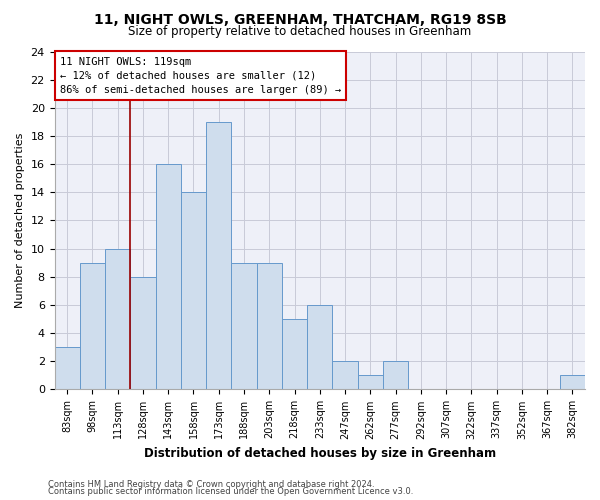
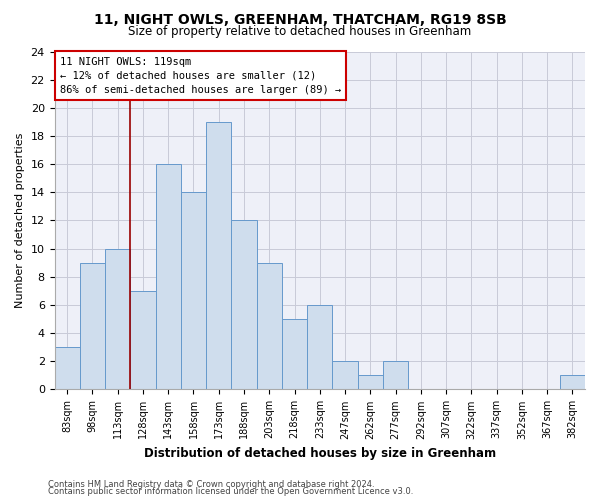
128sqm: 8 -> 7
188sqm: 9 -> 12
